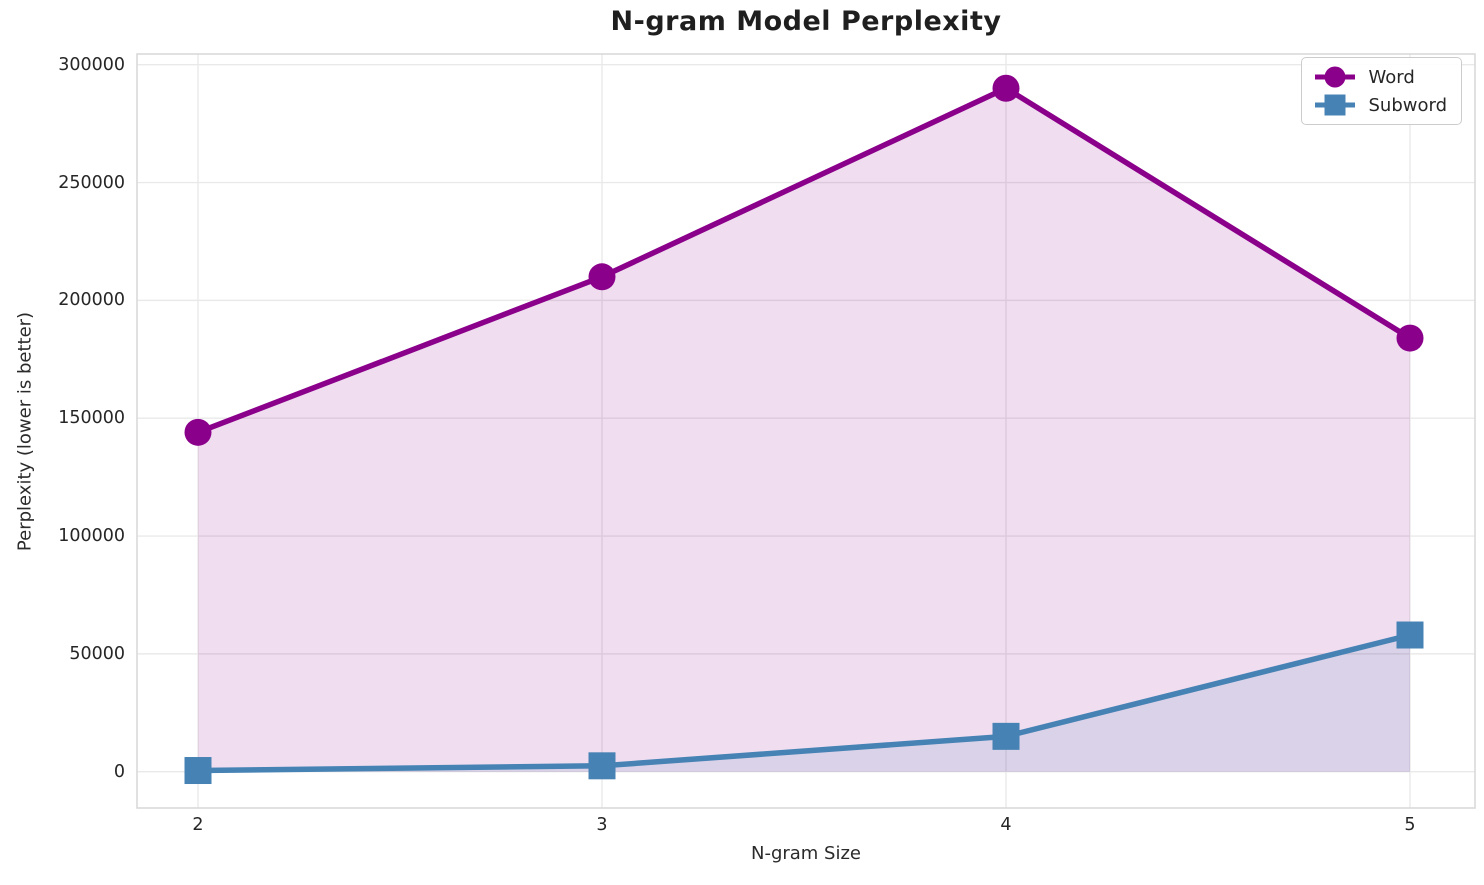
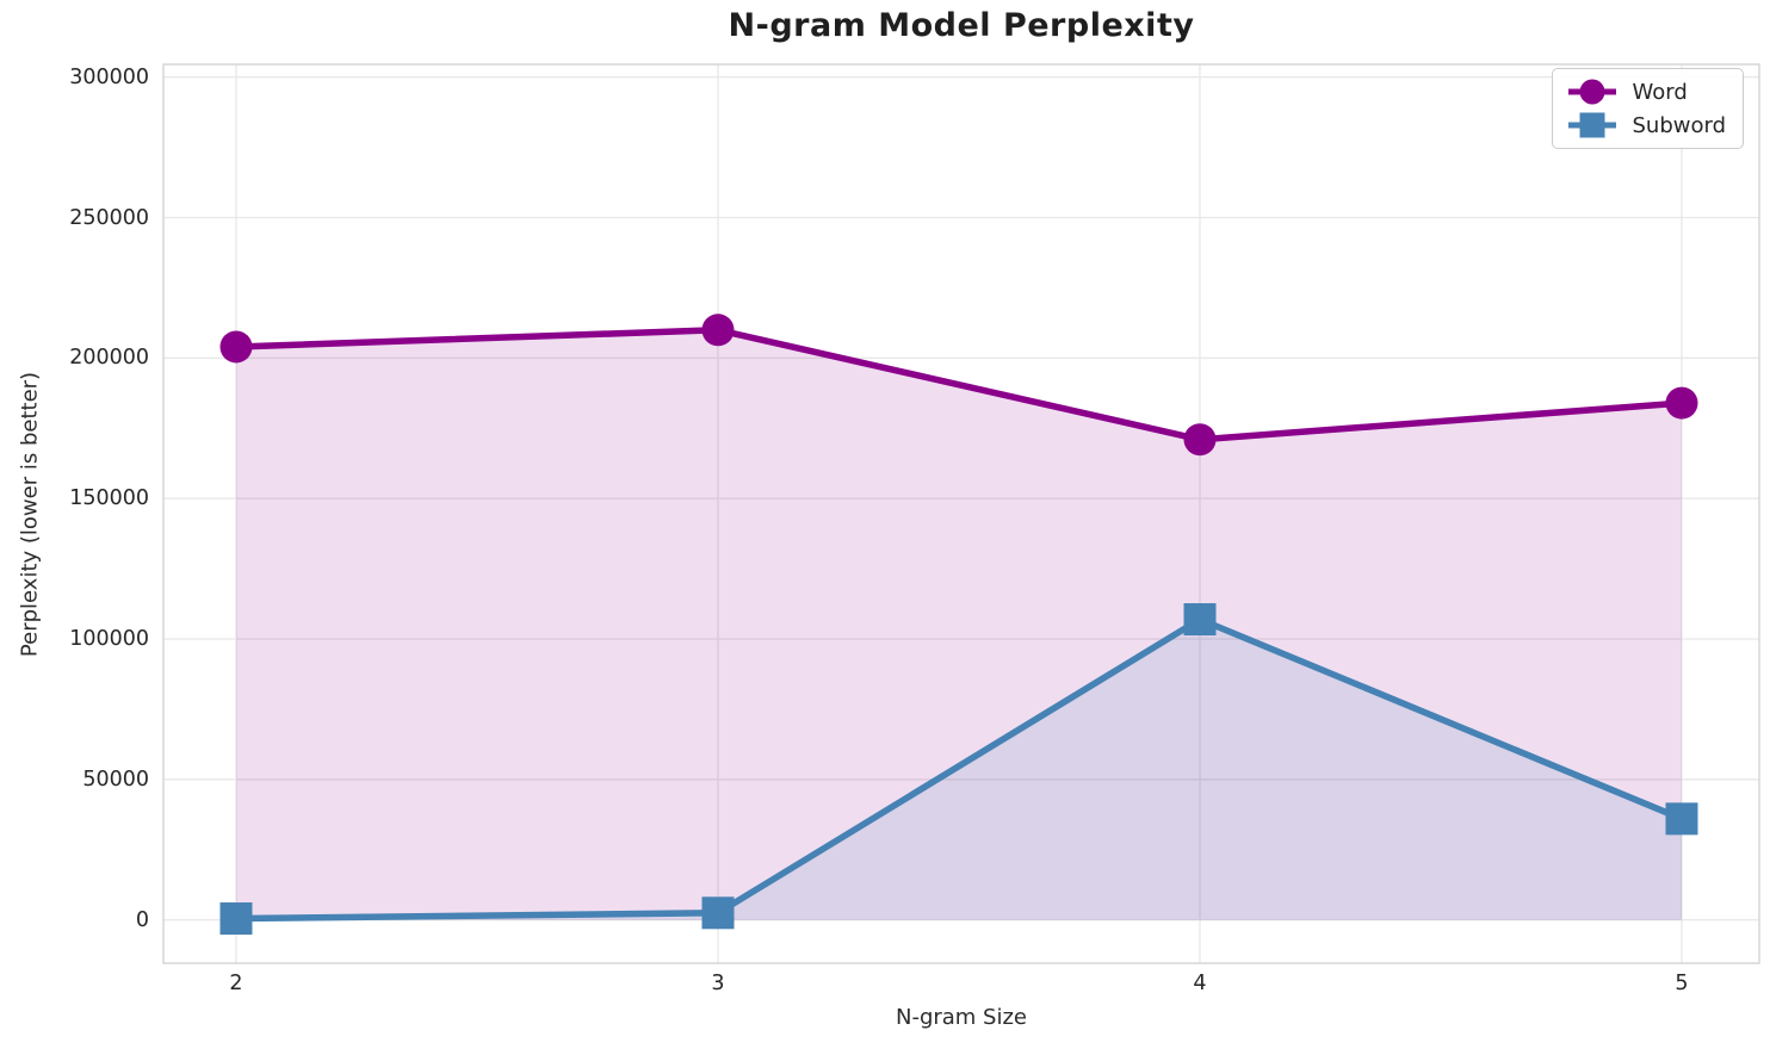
Word/2: 144000 -> 204000
Word/4: 290000 -> 171000
Subword/4: 15000 -> 107000
Subword/5: 58000 -> 36000
